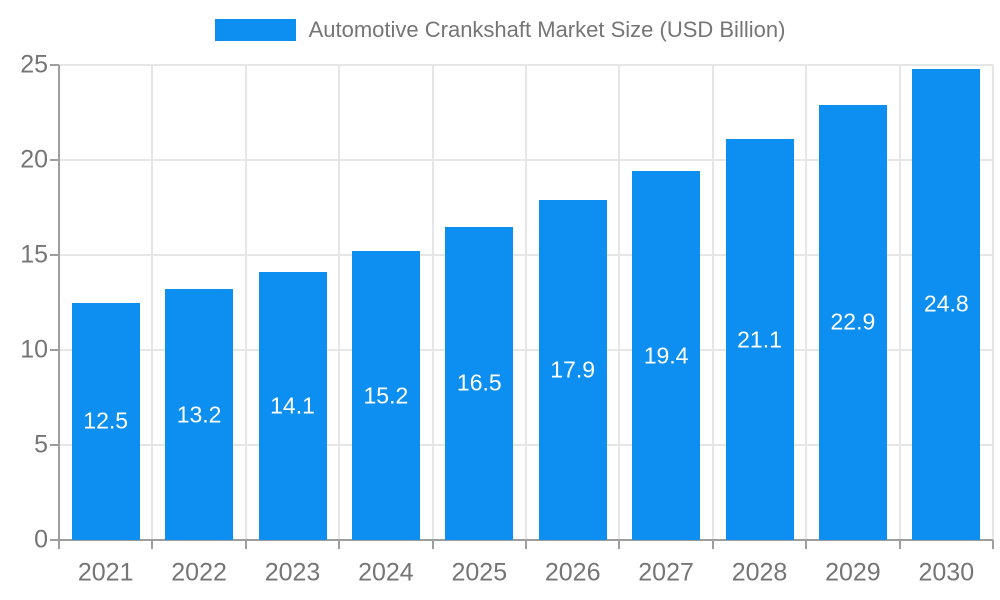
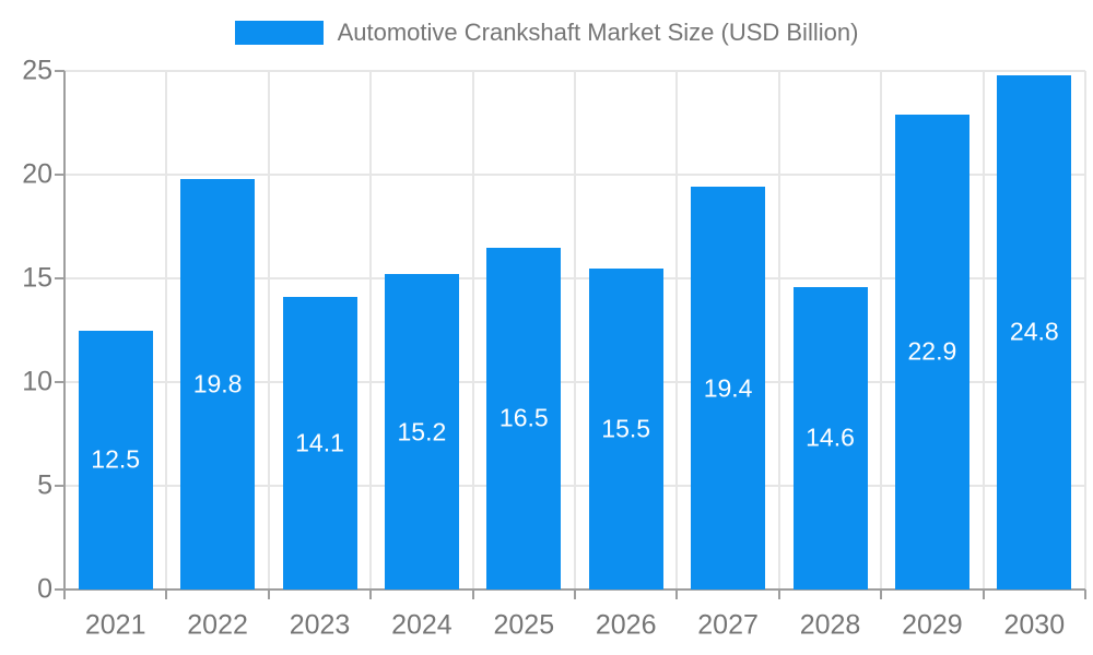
2022: 13.2 -> 19.8
2026: 17.9 -> 15.5
2028: 21.1 -> 14.6
